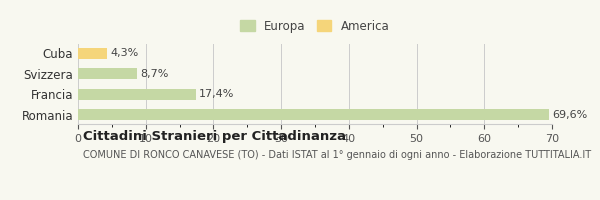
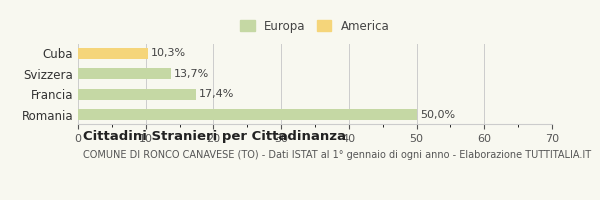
Cuba: 4,3% -> 10,3%
Svizzera: 8,7% -> 13,7%
Romania: 69,6% -> 50,0%
